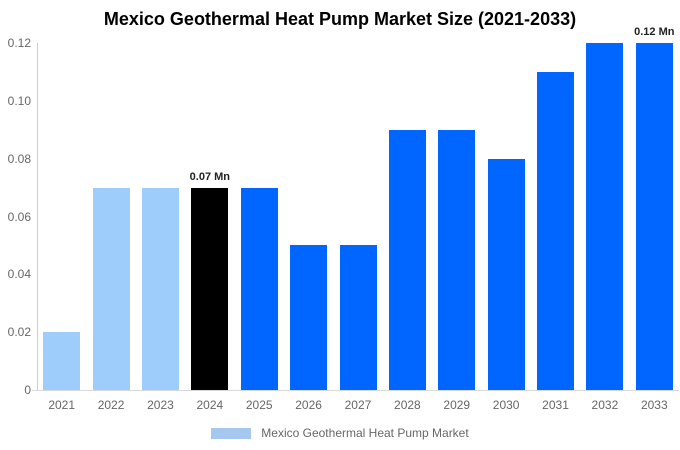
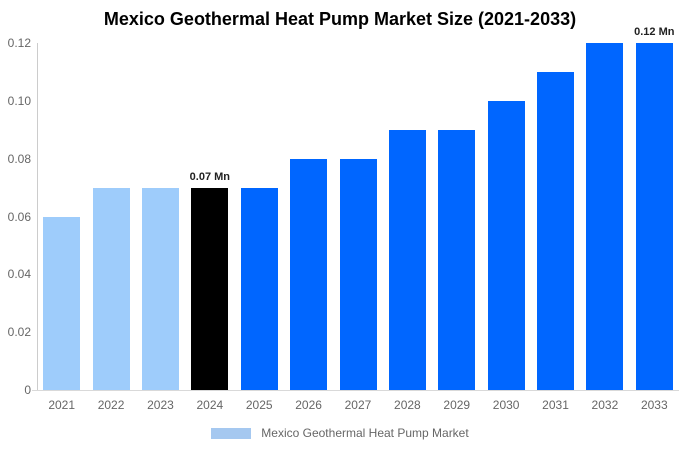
2021: 0.02 -> 0.06
2026: 0.05 -> 0.08
2027: 0.05 -> 0.08
2030: 0.08 -> 0.10
